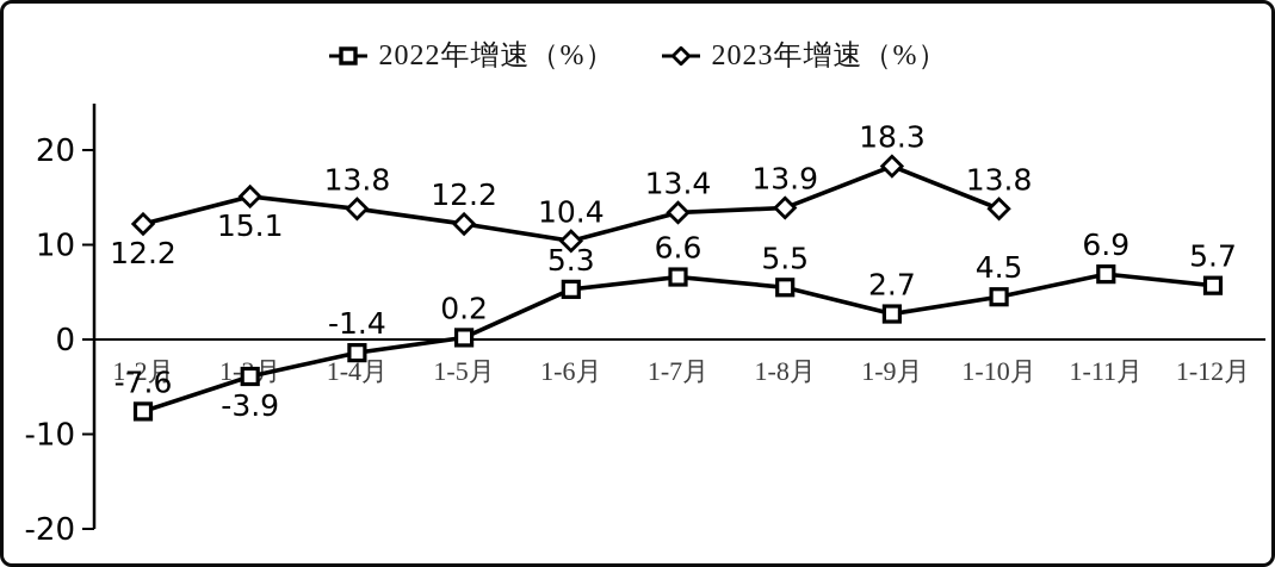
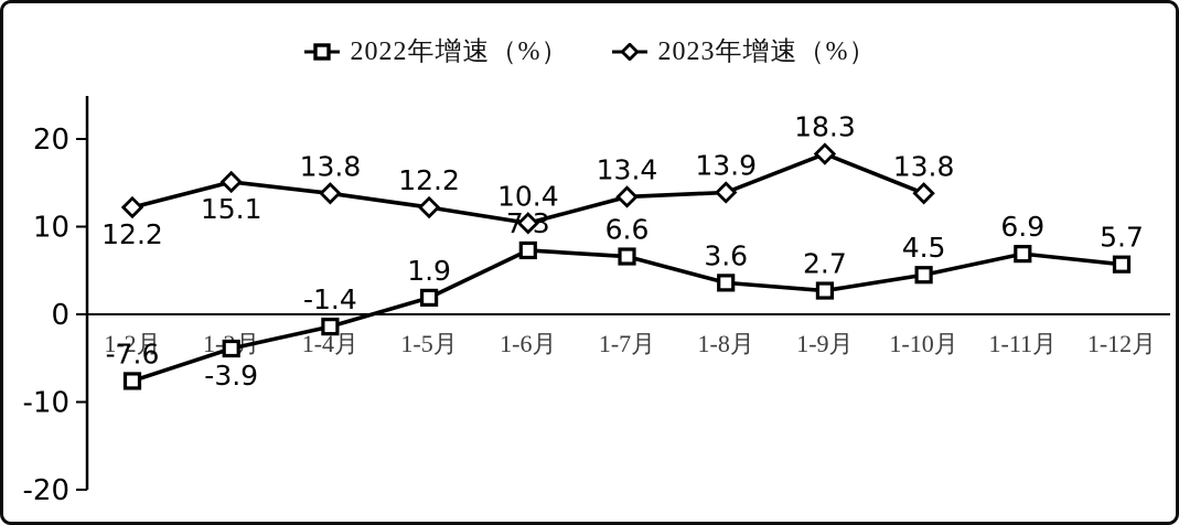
2022年增速（%）/1-5月: 0.2 -> 1.9
2022年增速（%）/1-6月: 5.3 -> 7.3
2022年增速（%）/1-8月: 5.5 -> 3.6
